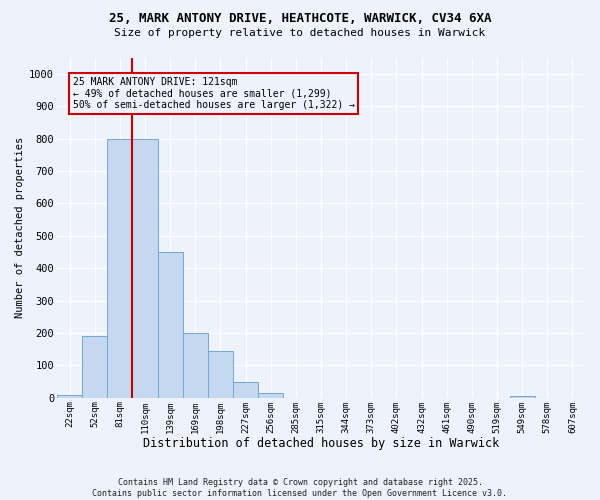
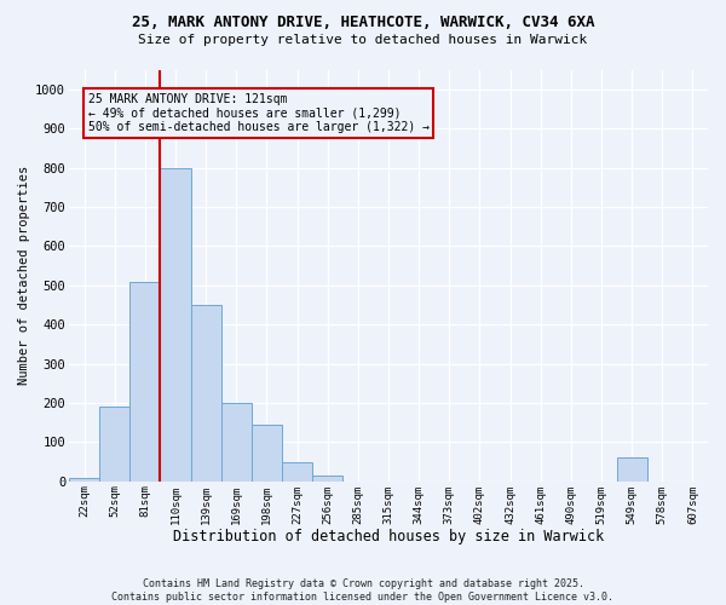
81sqm: 800 -> 510
549sqm: 5 -> 60
